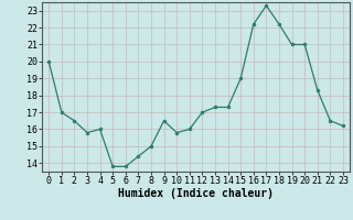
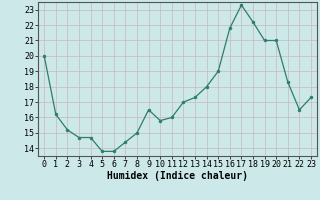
1: 17.0 -> 16.2
2: 16.5 -> 15.2
3: 15.8 -> 14.7
4: 16.0 -> 14.7
14: 17.3 -> 18.0
16: 22.2 -> 21.8
23: 16.2 -> 17.3
